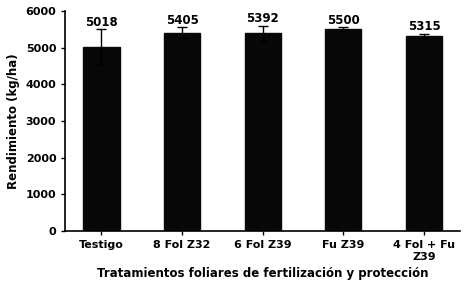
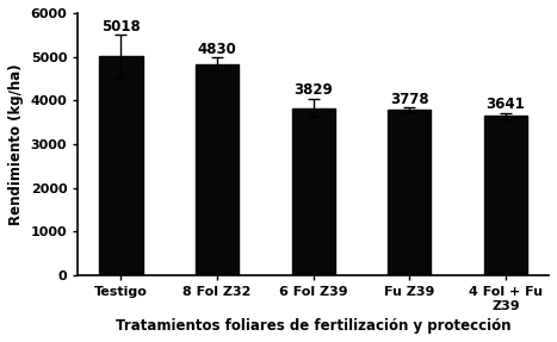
8 Fol Z32: 5405 -> 4830
6 Fol Z39: 5392 -> 3829
Fu Z39: 5500 -> 3778
4 Fol + Fu Z39: 5315 -> 3641
